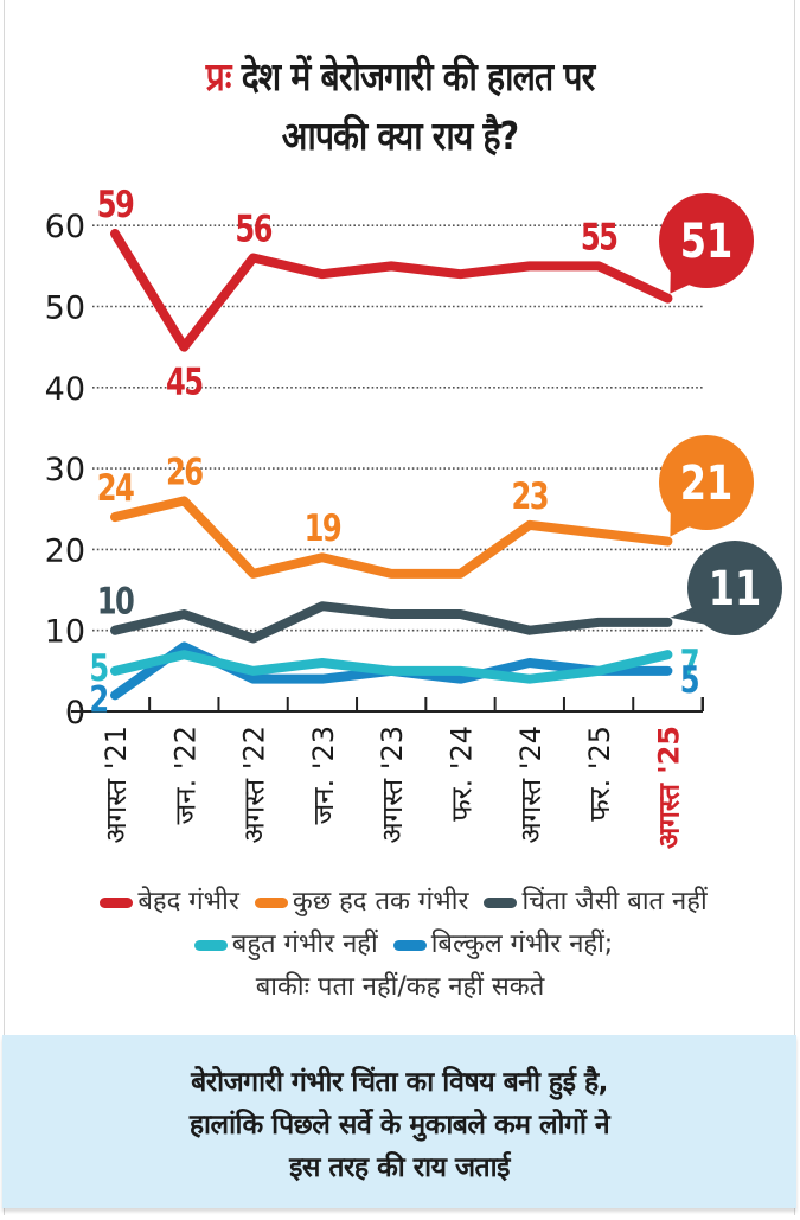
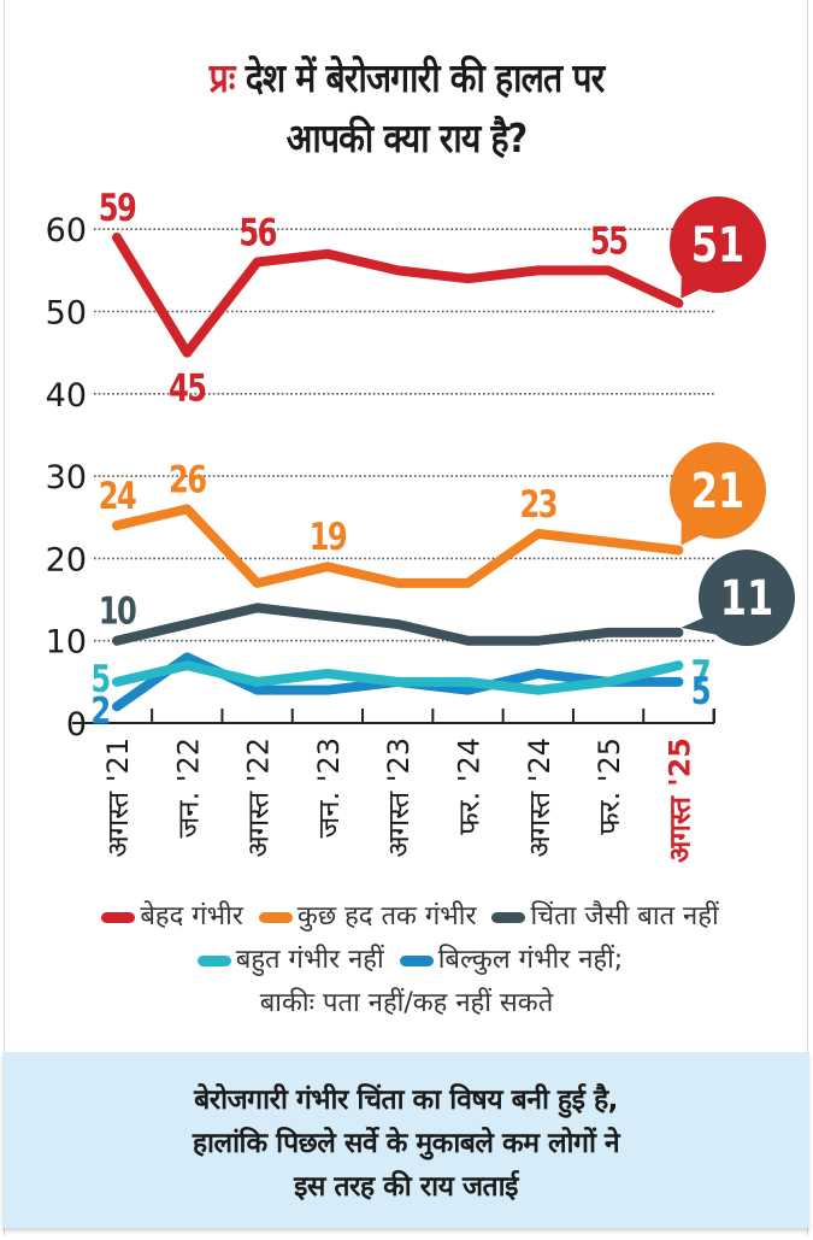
चिंता जैसी बात नहीं/अगस्त '22: 9 -> 14
बेहद गंभीर/जन. '23: 54 -> 57
चिंता जैसी बात नहीं/फर. '24: 12 -> 10
